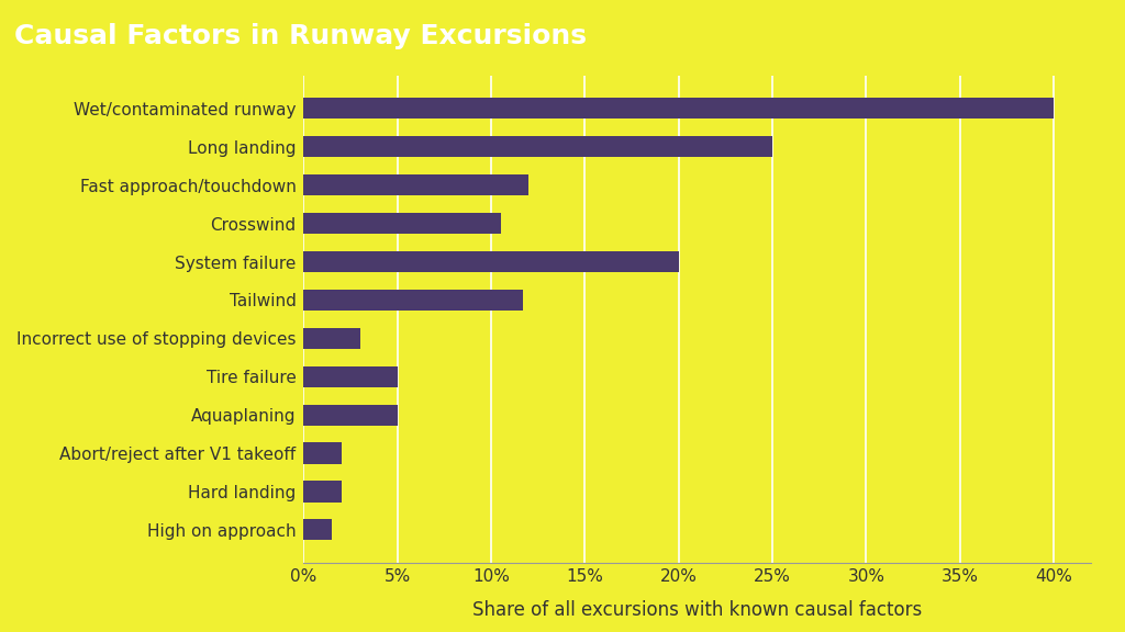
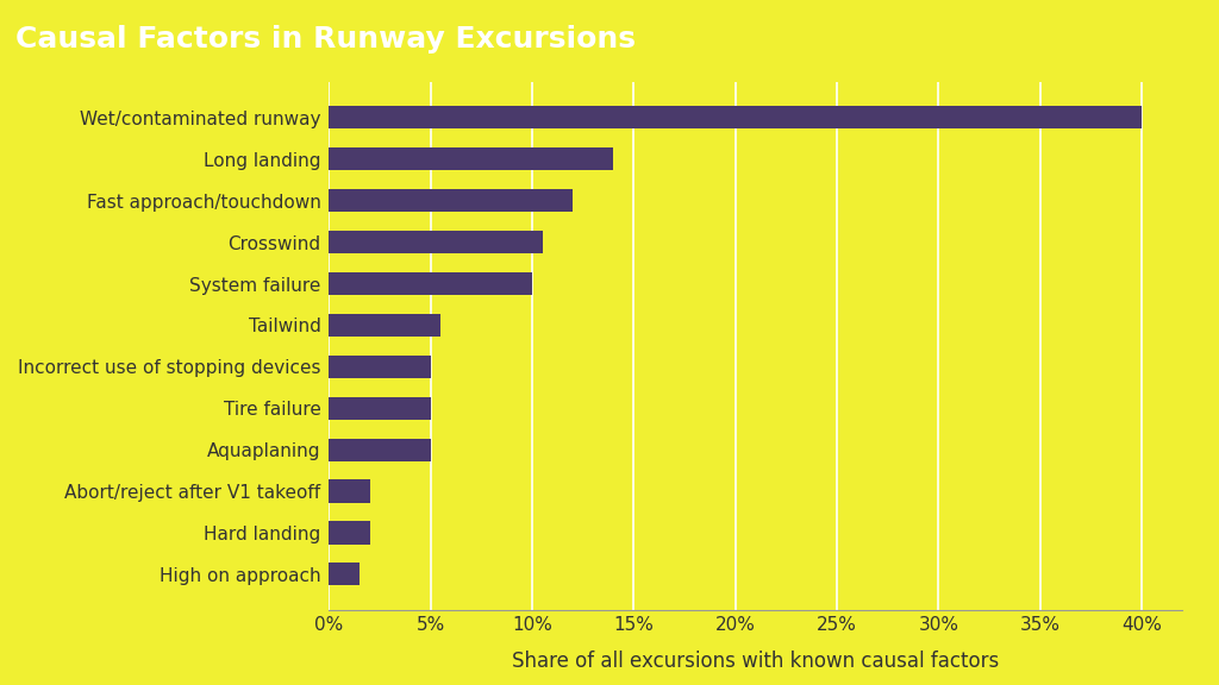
Long landing: 25.0% -> 14.0%
System failure: 20.0% -> 10.0%
Tailwind: 11.7% -> 5.5%
Incorrect use of stopping devices: 3.0% -> 5.0%
